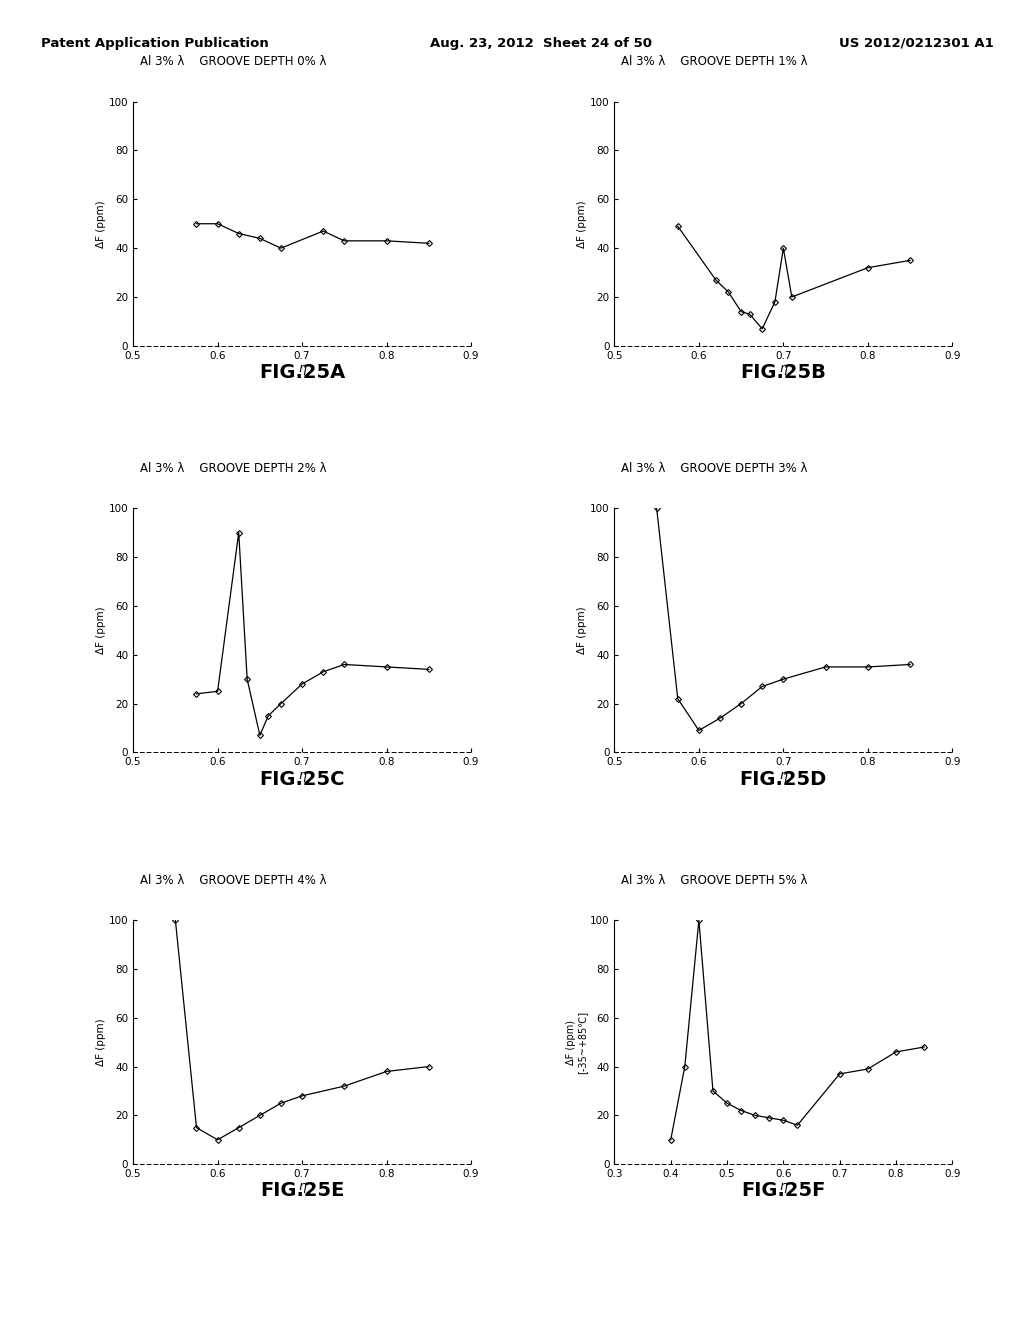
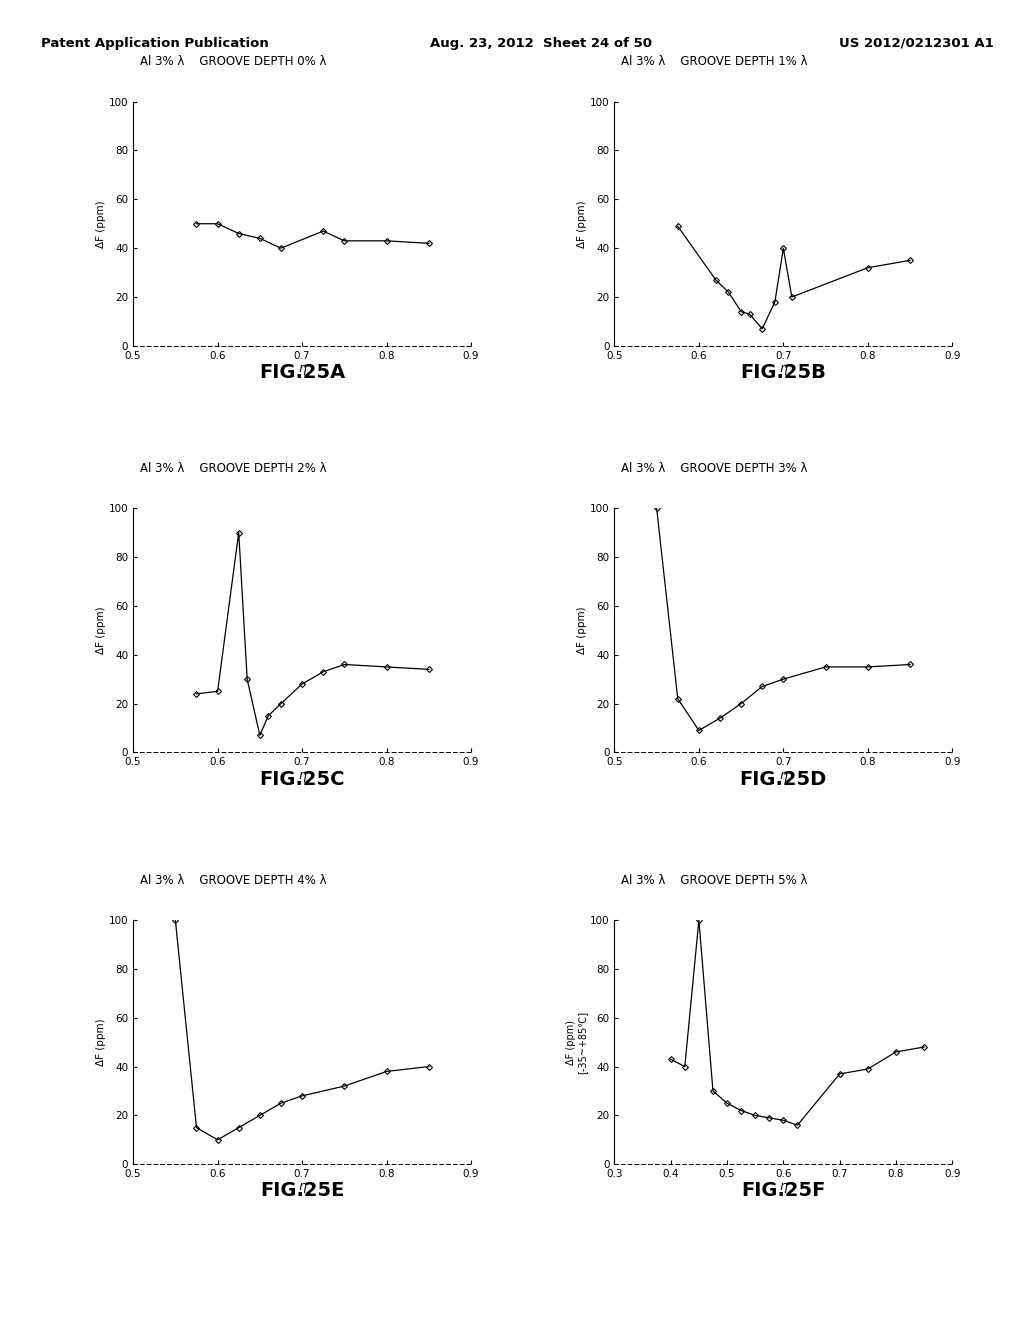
0.4: 10 -> 43
